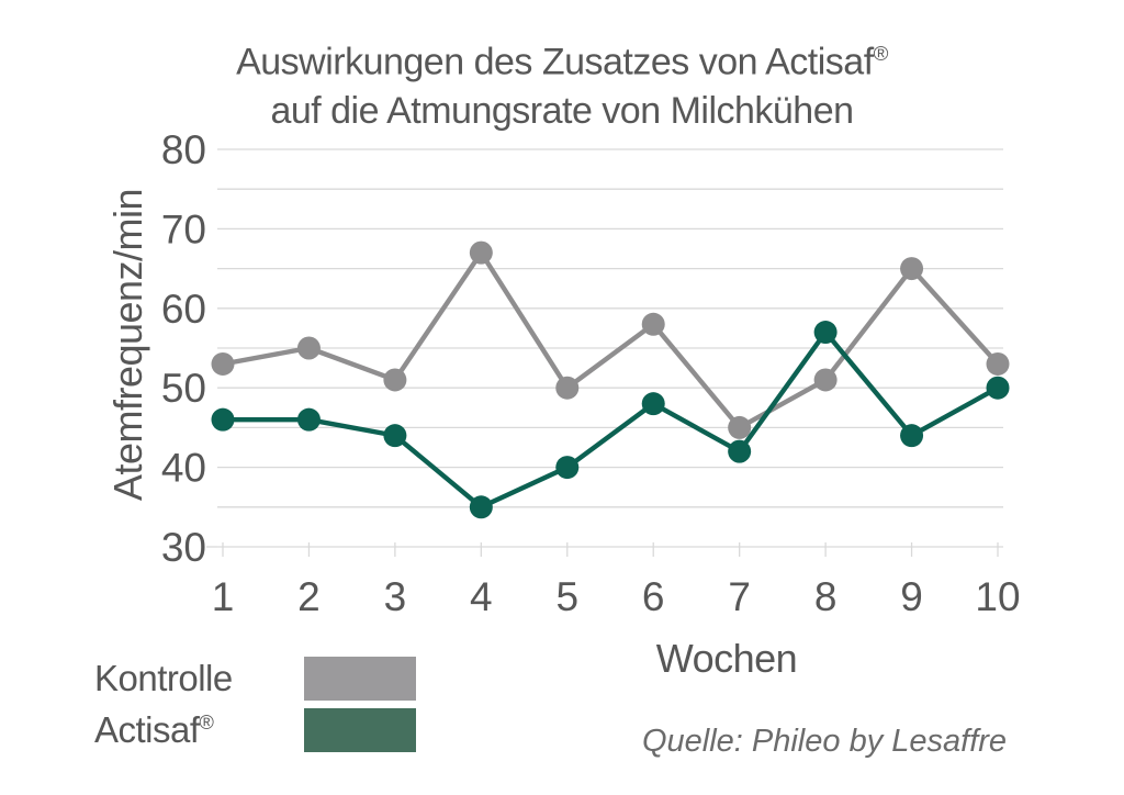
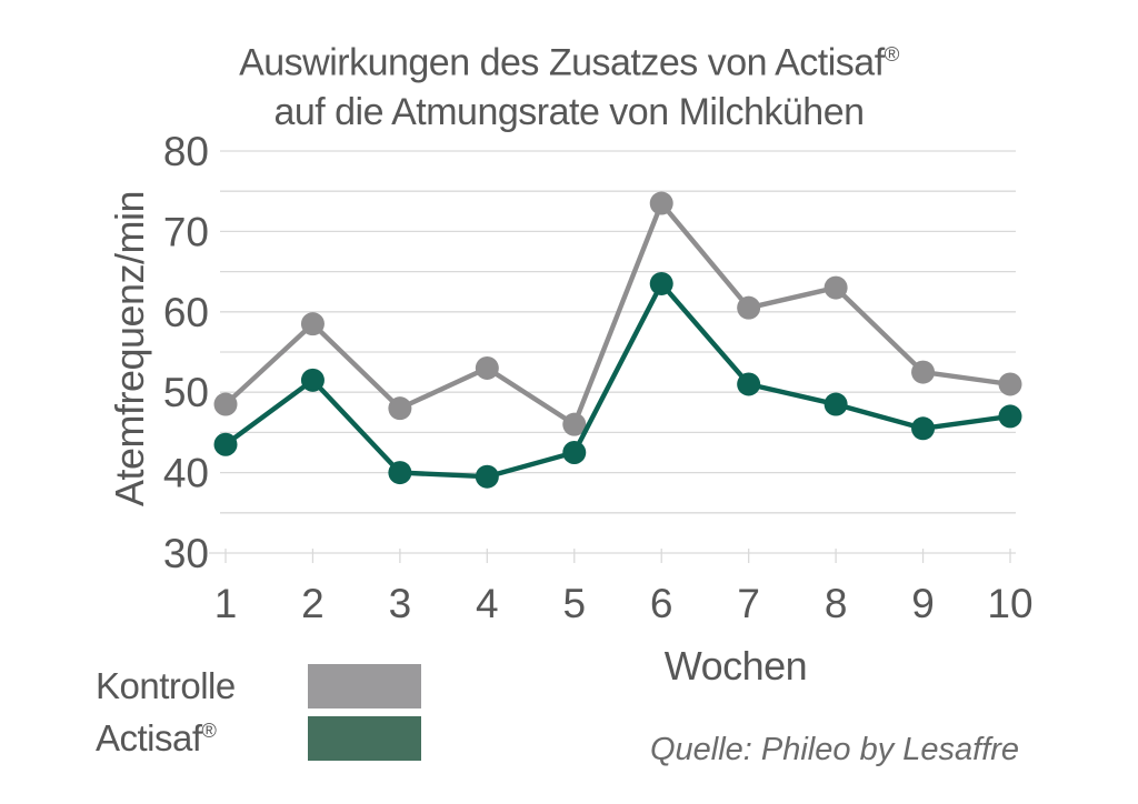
Kontrolle/1: 53 -> 48
Actisaf®/1: 46 -> 44
Kontrolle/2: 55 -> 58
Actisaf®/2: 46 -> 52
Kontrolle/3: 51 -> 48
Actisaf®/3: 44 -> 40
Kontrolle/4: 67 -> 53
Actisaf®/4: 35 -> 40
Kontrolle/5: 50 -> 46
Actisaf®/5: 40 -> 42
Kontrolle/6: 58 -> 74
Actisaf®/6: 48 -> 64
Kontrolle/7: 45 -> 60
Actisaf®/7: 42 -> 51
Kontrolle/8: 51 -> 63
Actisaf®/8: 57 -> 48
Kontrolle/9: 65 -> 52
Actisaf®/9: 44 -> 46
Kontrolle/10: 53 -> 51
Actisaf®/10: 50 -> 47
